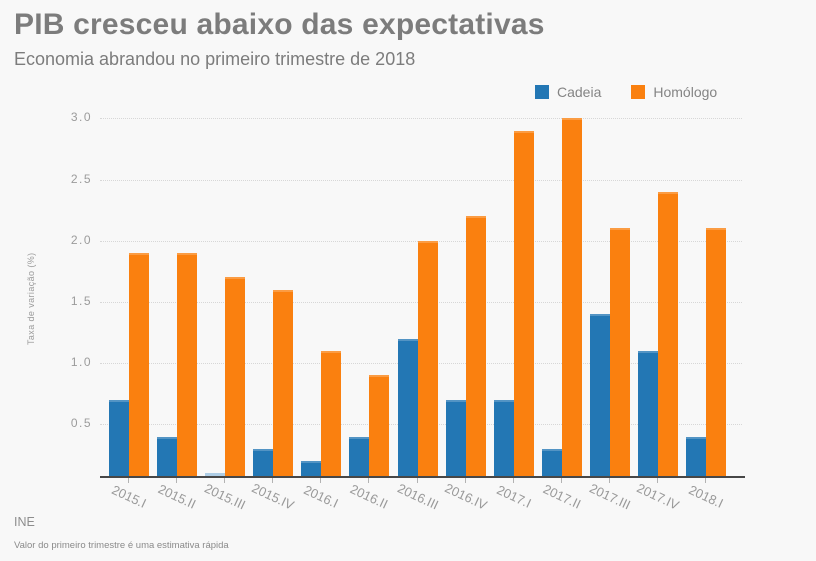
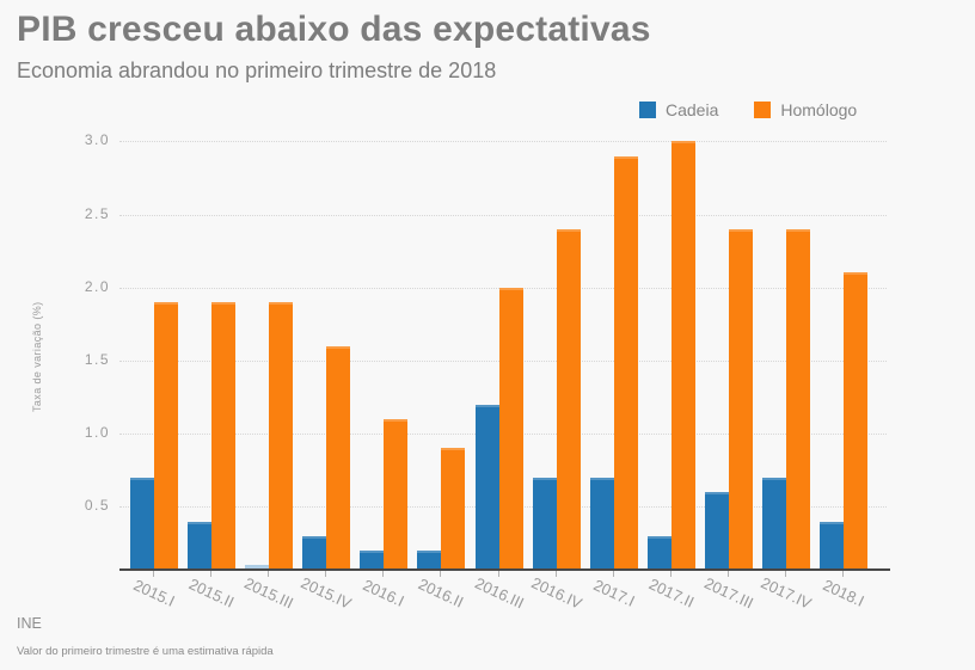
Homólogo/2015.III: 1.7 -> 1.9
Cadeia/2016.II: 0.4 -> 0.2
Homólogo/2016.IV: 2.2 -> 2.4
Cadeia/2017.III: 1.4 -> 0.6
Homólogo/2017.III: 2.1 -> 2.4
Cadeia/2017.IV: 1.1 -> 0.7
